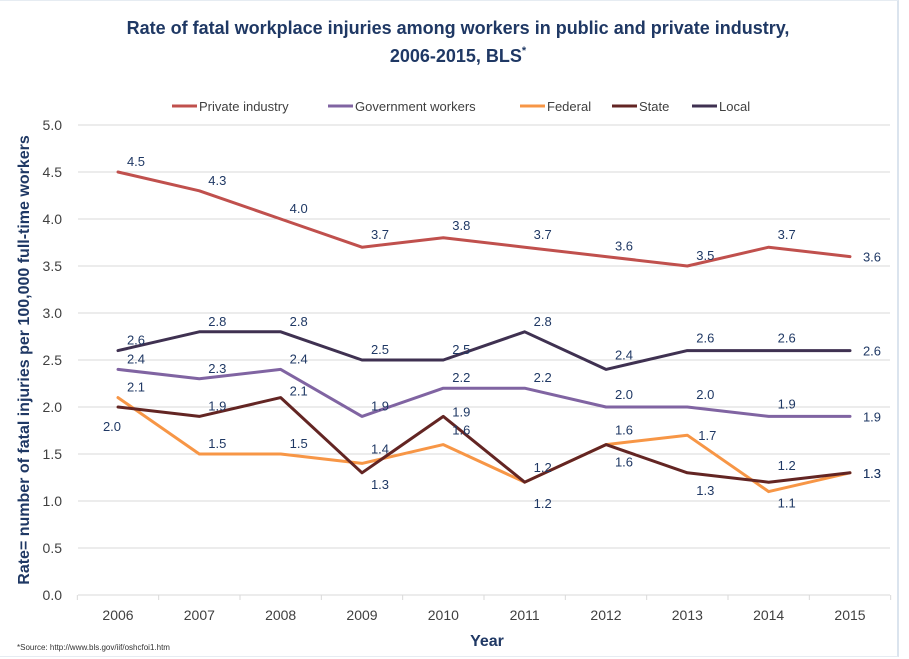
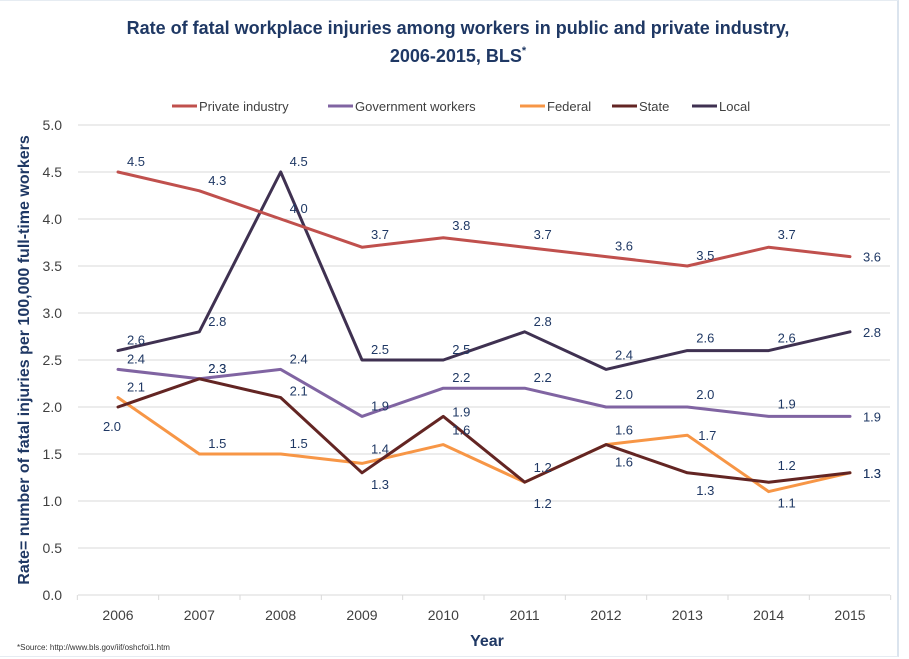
State/2007: 1.9 -> 2.3
Local/2008: 2.8 -> 4.5
Local/2015: 2.6 -> 2.8
